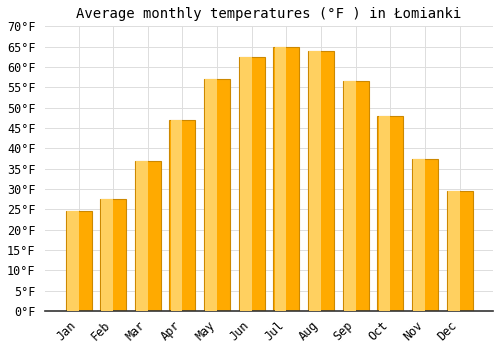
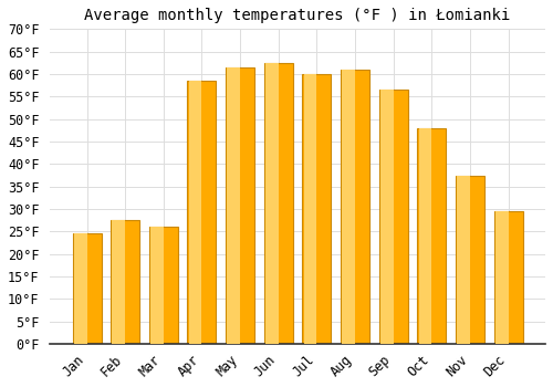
Mar: 37.0°F -> 26.0°F
Apr: 47.0°F -> 58.5°F
May: 57.0°F -> 61.5°F
Jul: 65.0°F -> 60.0°F
Aug: 64.0°F -> 61.0°F
